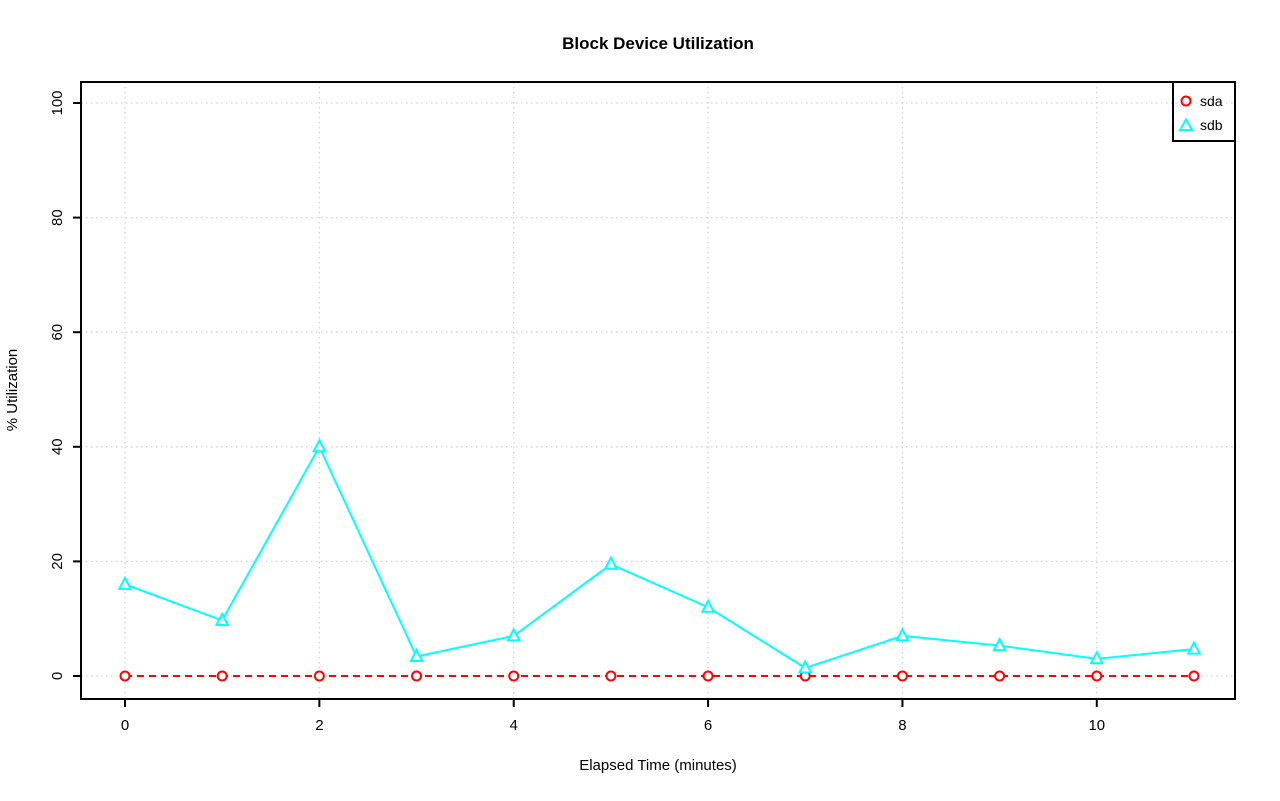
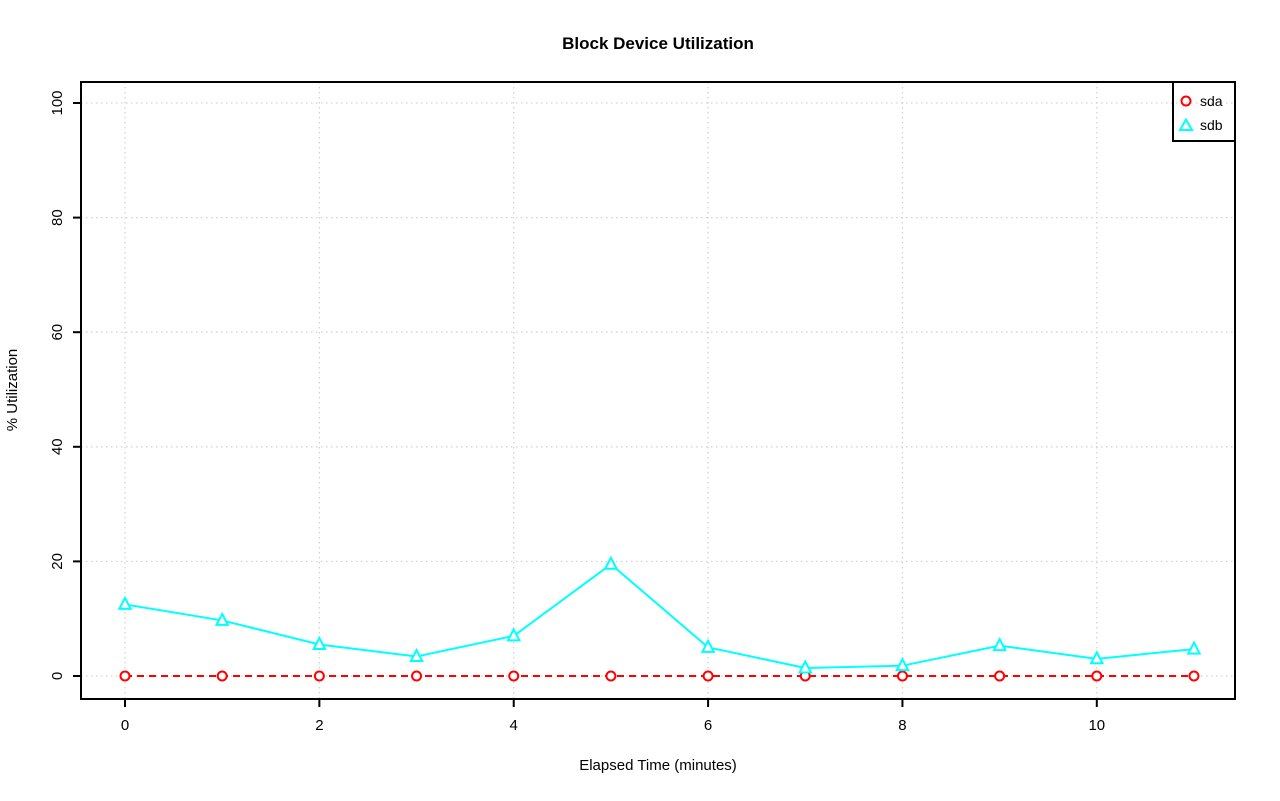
sdb/0: 16 -> 12
sdb/2: 40 -> 6
sdb/6: 12 -> 5
sdb/8: 7 -> 2
